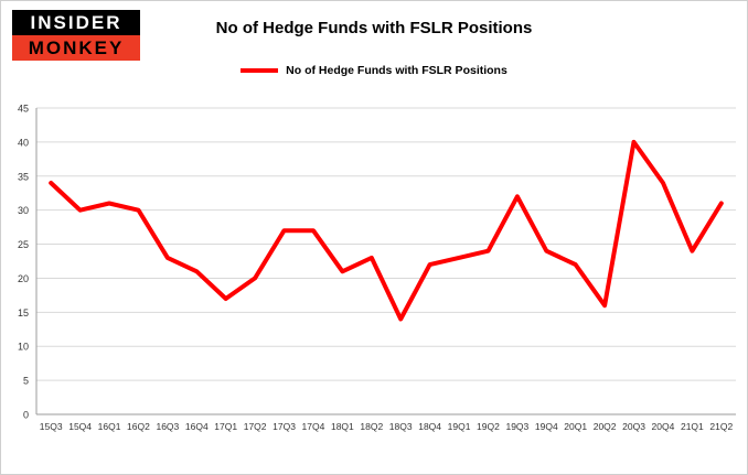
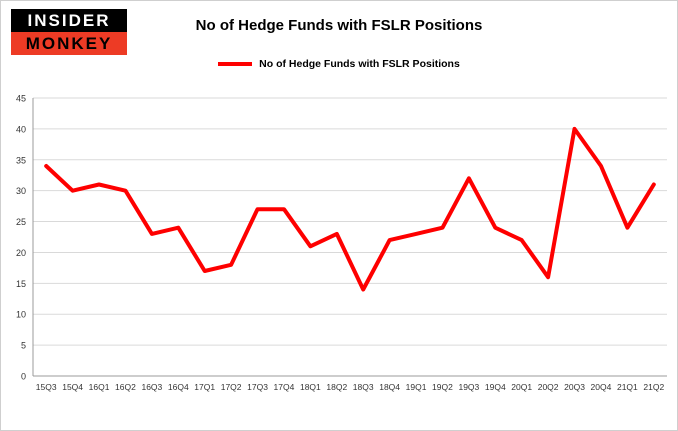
16Q4: 21 -> 24
17Q2: 20 -> 18
